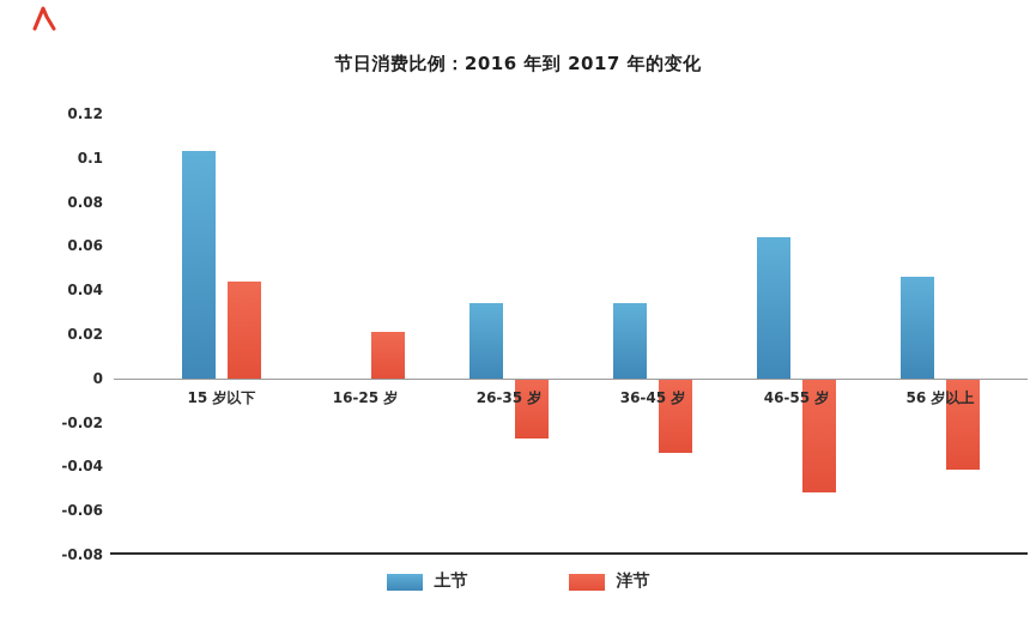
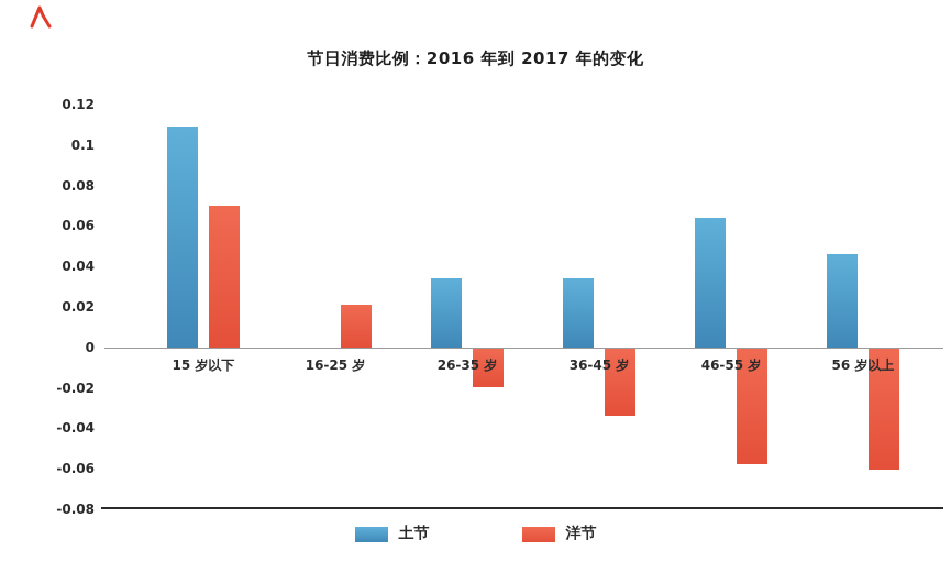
土节/15 岁以下: 0.103 -> 0.109
洋节/15 岁以下: 0.044 -> 0.070
洋节/26-35 岁: -0.027 -> -0.019
洋节/46-55 岁: -0.051 -> -0.057
洋节/56 岁以上: -0.041 -> -0.060
